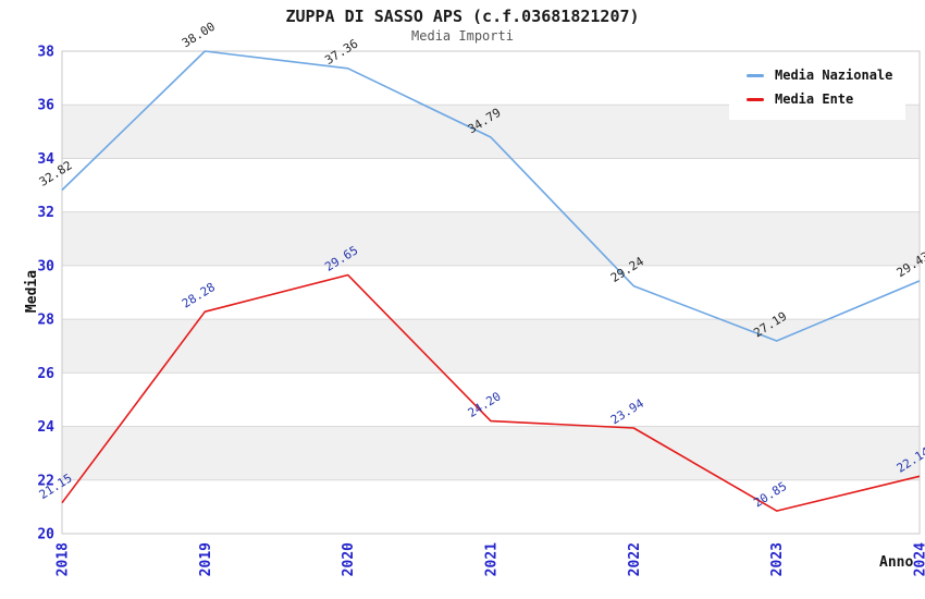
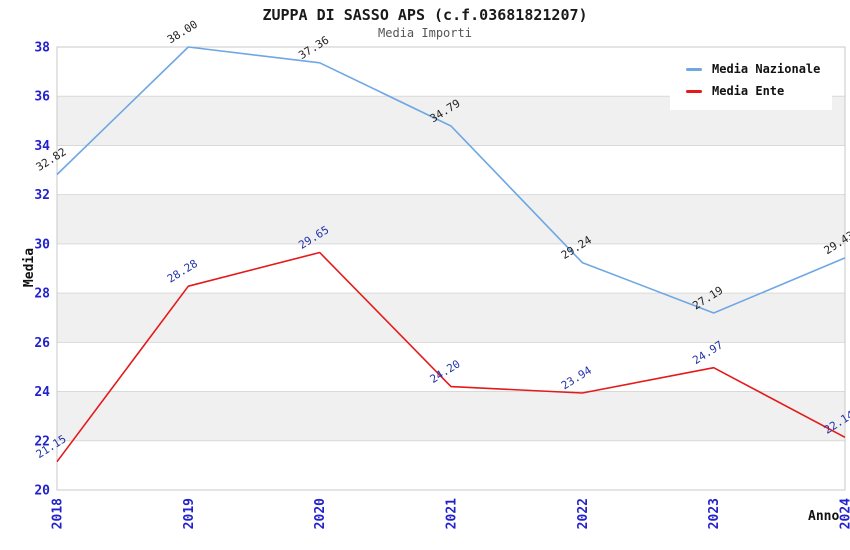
Media Ente/2023: 20.85 -> 24.97
